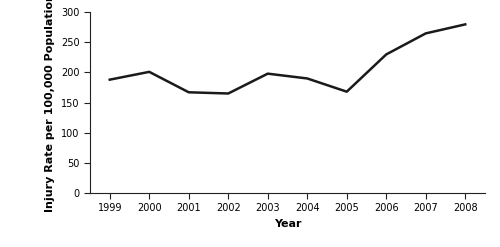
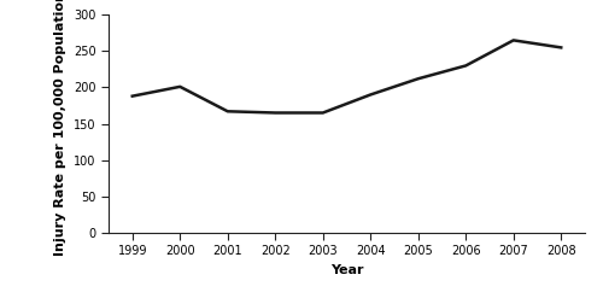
2003: 198 -> 165
2005: 168 -> 212
2008: 280 -> 255
